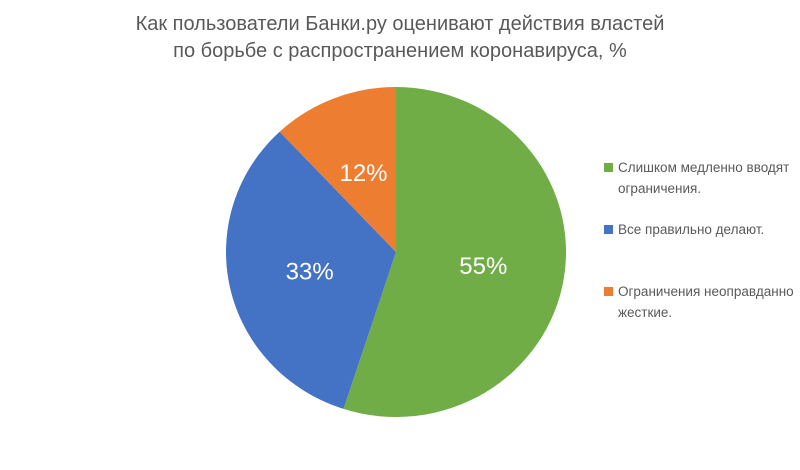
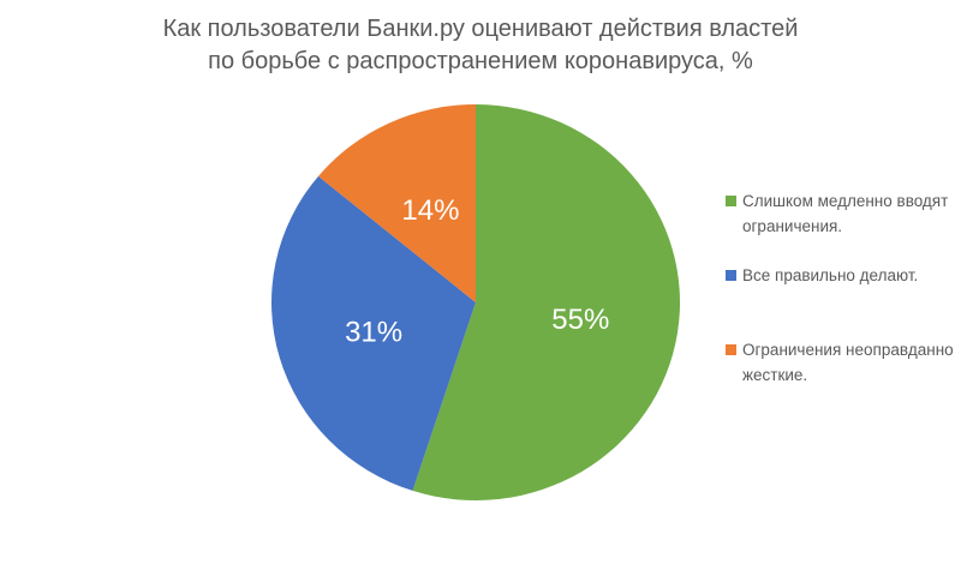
Все правильно делают.: 33% -> 31%
Ограничения неоправданно жесткие.: 12% -> 14%
